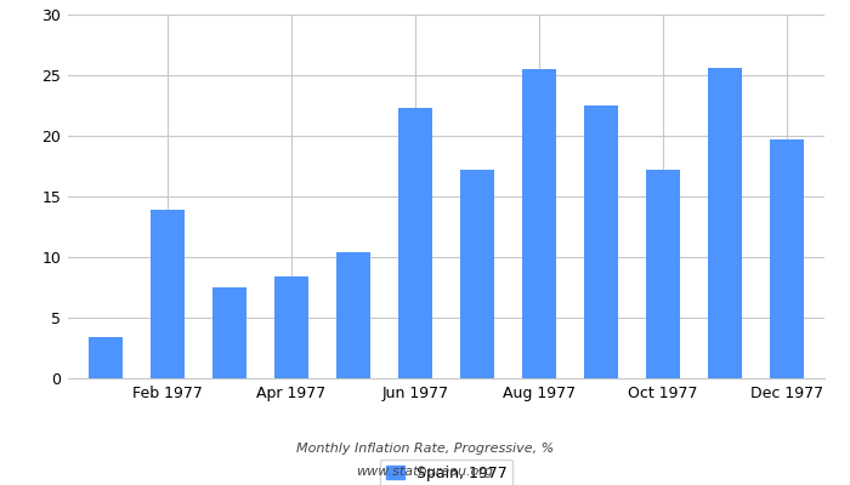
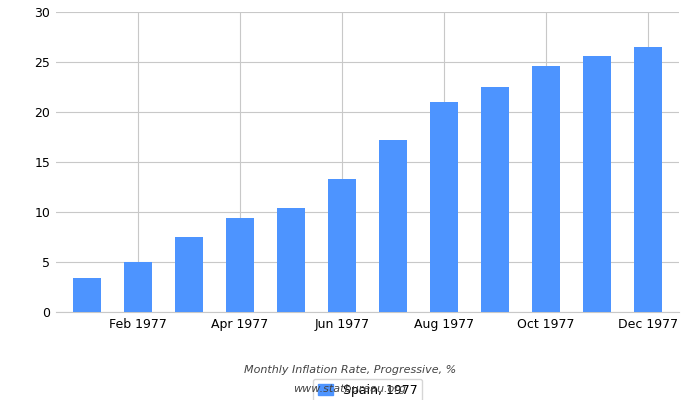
Feb 1977: 13.9 -> 5.0
Apr 1977: 8.4 -> 9.4
Jun 1977: 22.3 -> 13.3
Aug 1977: 25.5 -> 21.0
Oct 1977: 17.2 -> 24.6
Dec 1977: 19.7 -> 26.5
